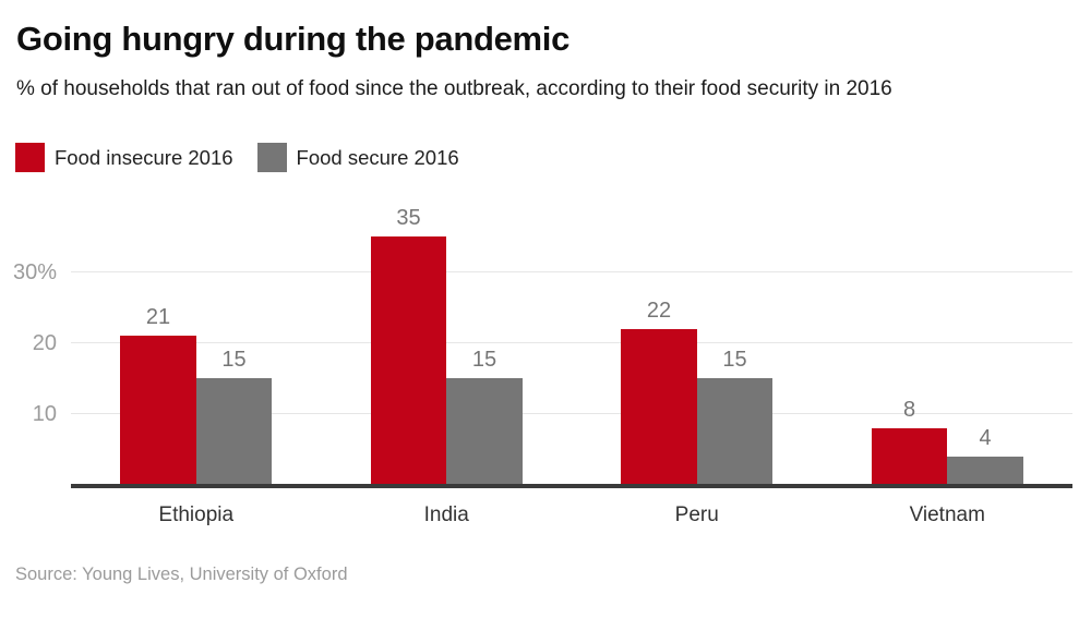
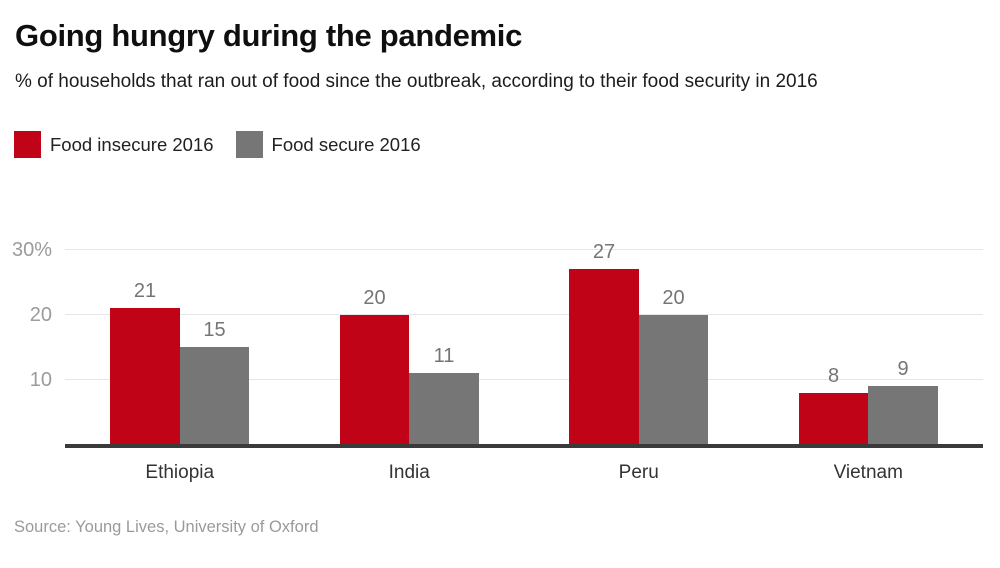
Food insecure 2016/India: 35 -> 20
Food secure 2016/India: 15 -> 11
Food insecure 2016/Peru: 22 -> 27
Food secure 2016/Peru: 15 -> 20
Food secure 2016/Vietnam: 4 -> 9
